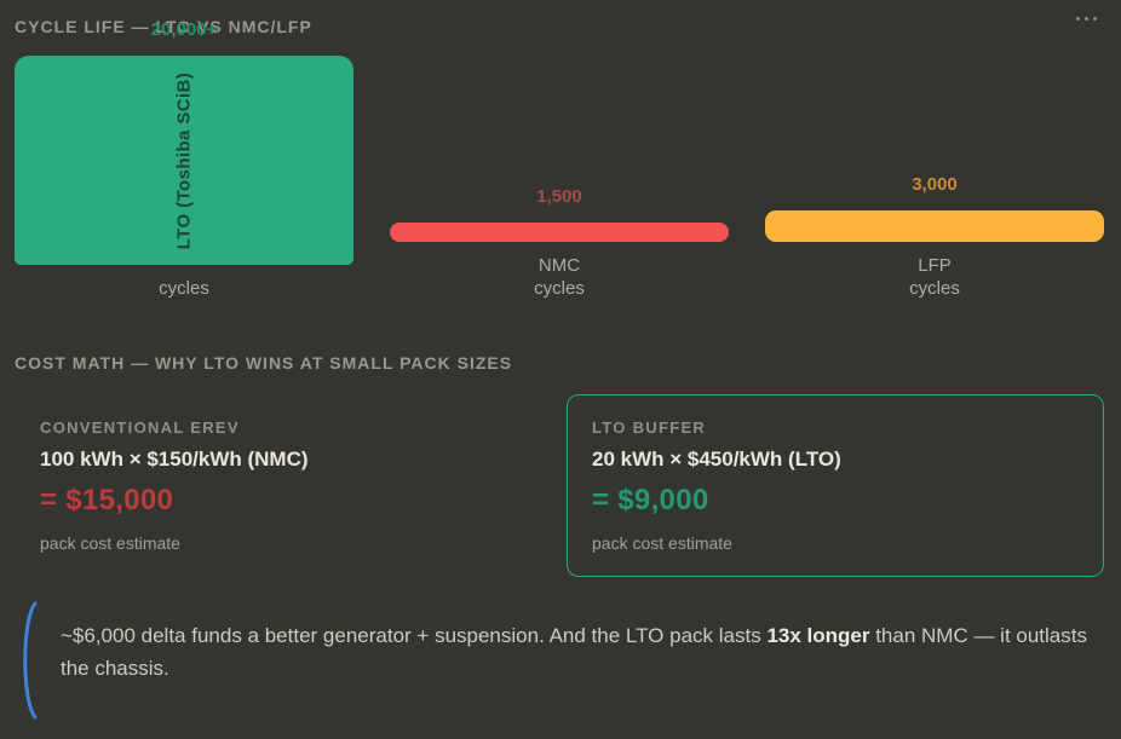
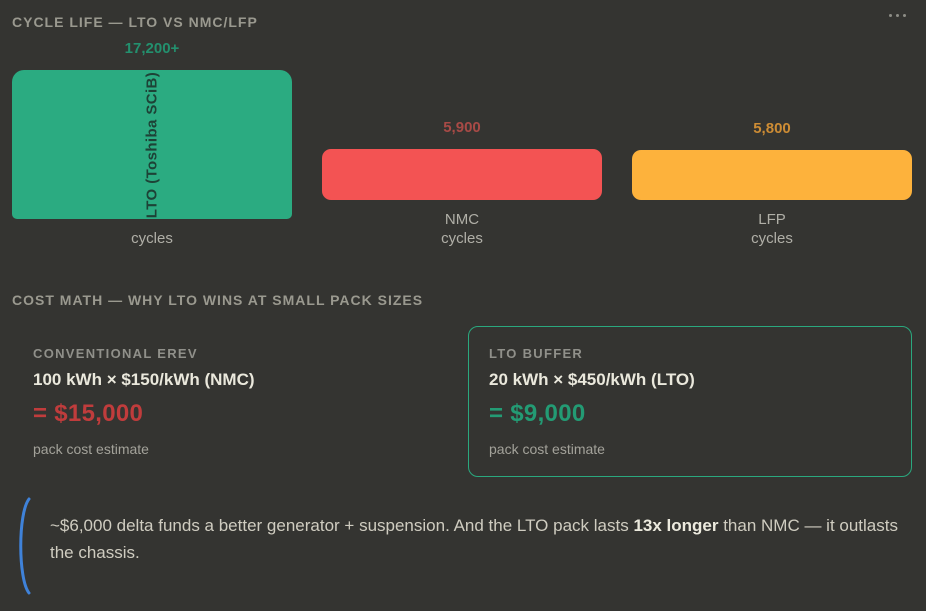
LTO (Toshiba SCiB): 20,000 -> 17,200
NMC: 1,500 -> 5,900
LFP: 3,000 -> 5,800
